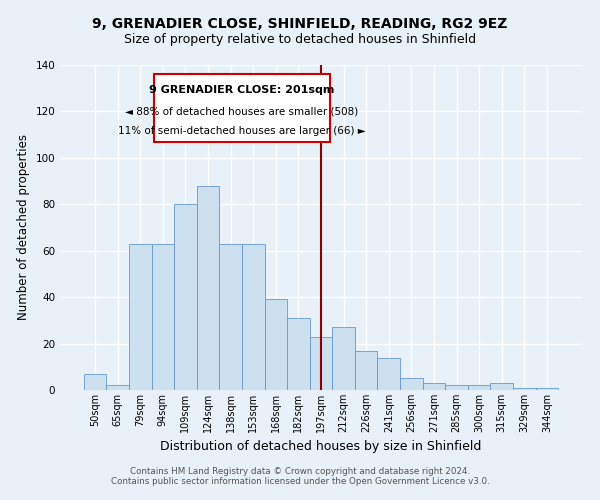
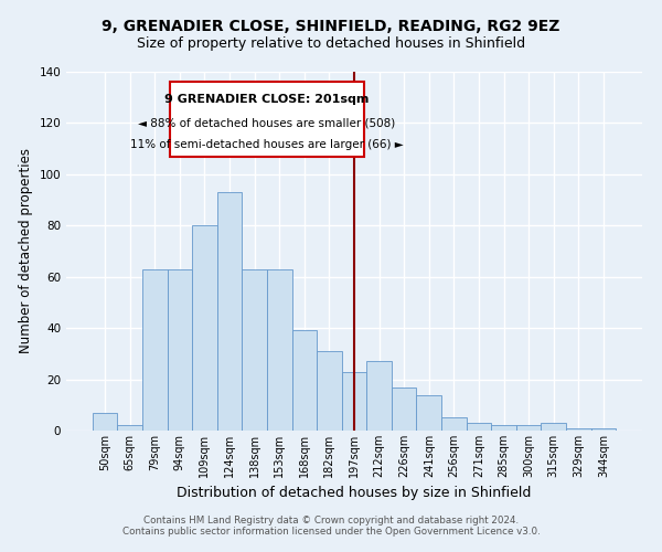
124sqm: 88 -> 93
